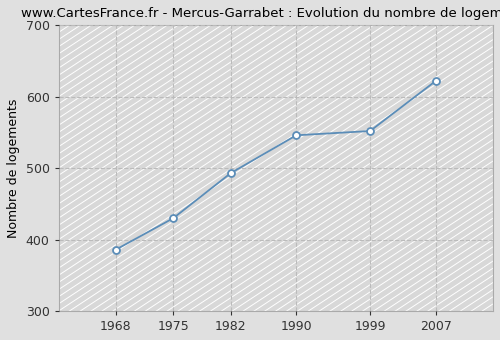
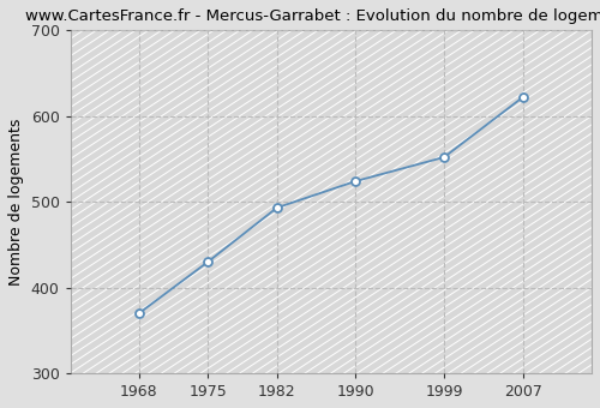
1968: 386 -> 370
1990: 546 -> 524
